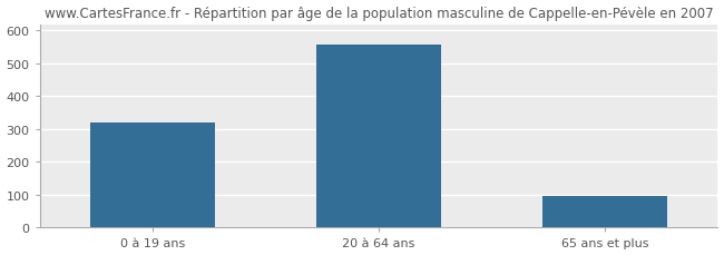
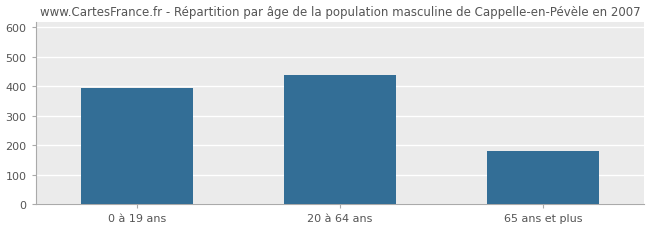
0 à 19 ans: 320 -> 395
20 à 64 ans: 557 -> 440
65 ans et plus: 98 -> 180
